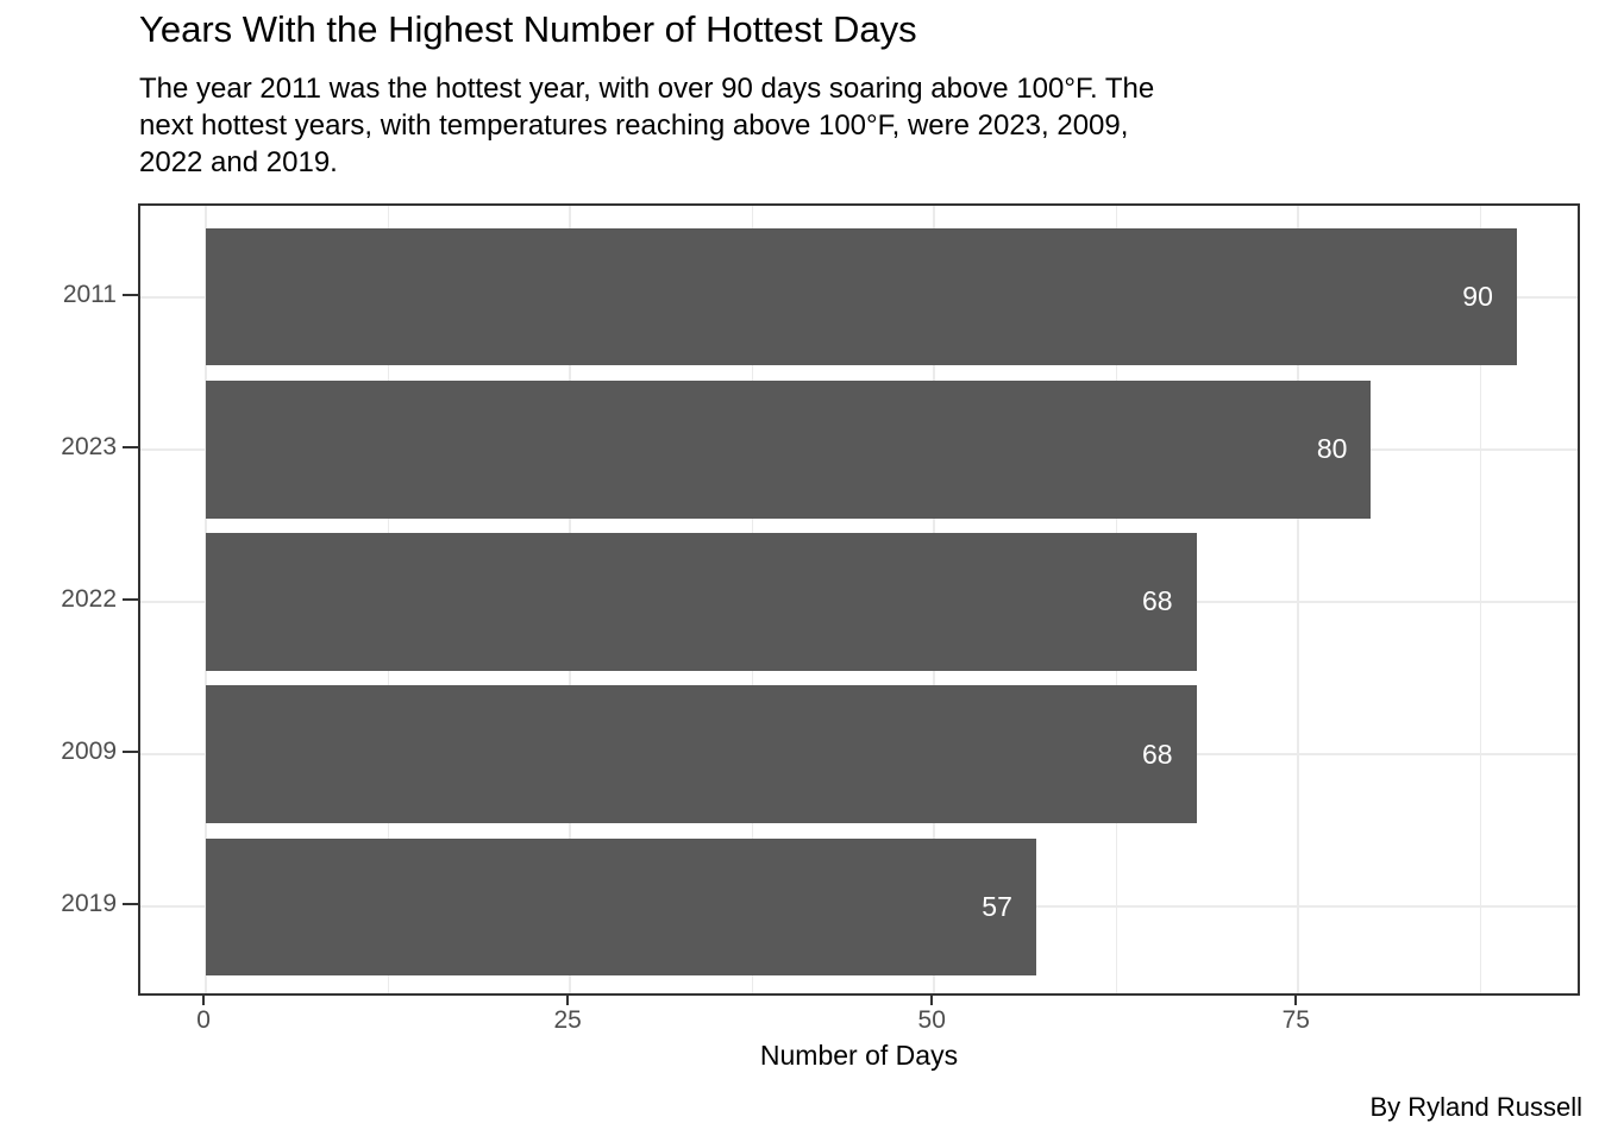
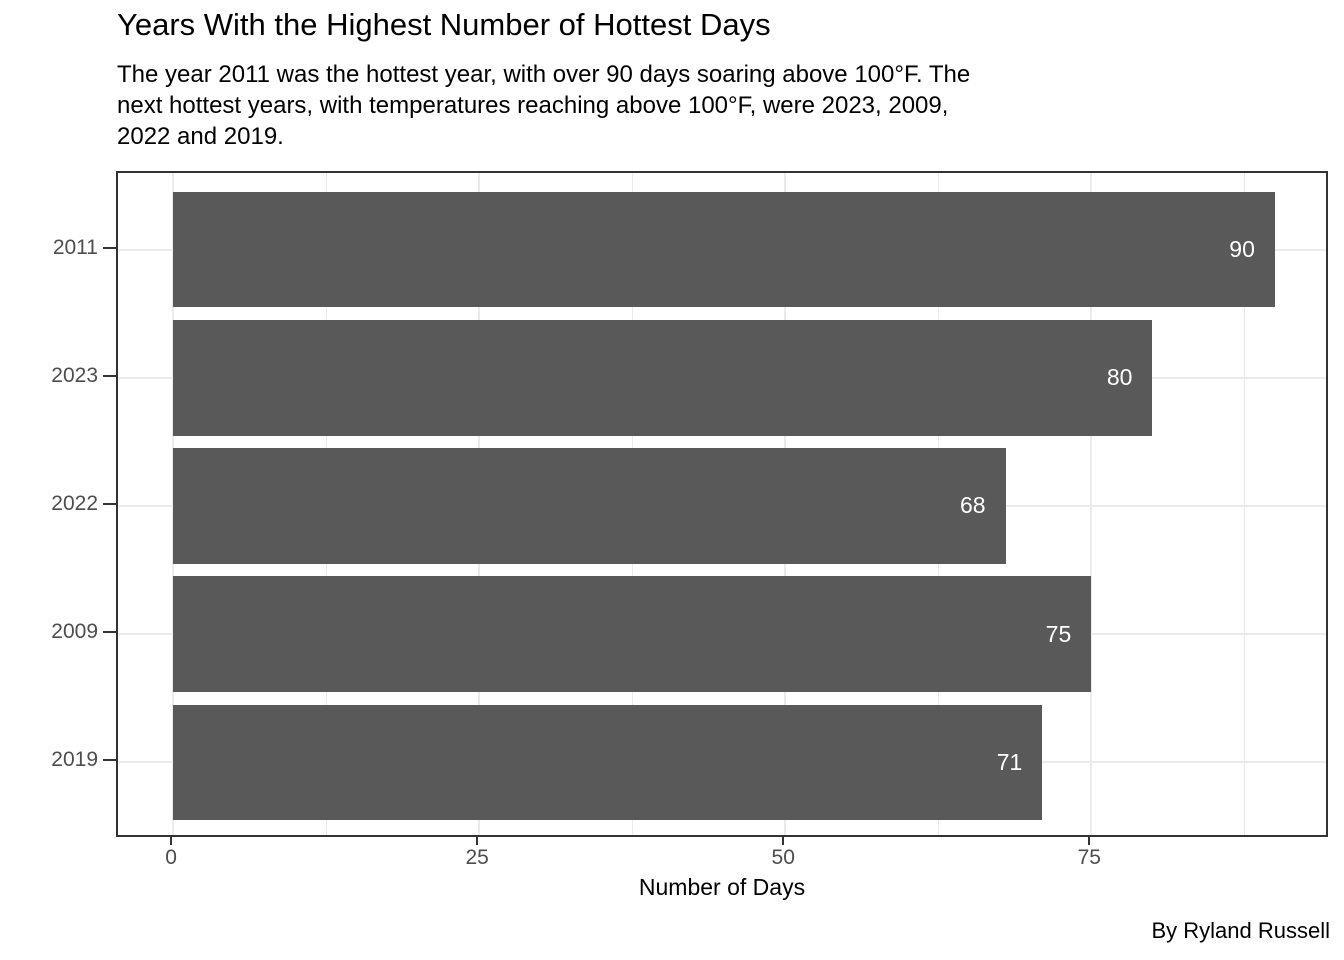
2009: 68 -> 75
2019: 57 -> 71
